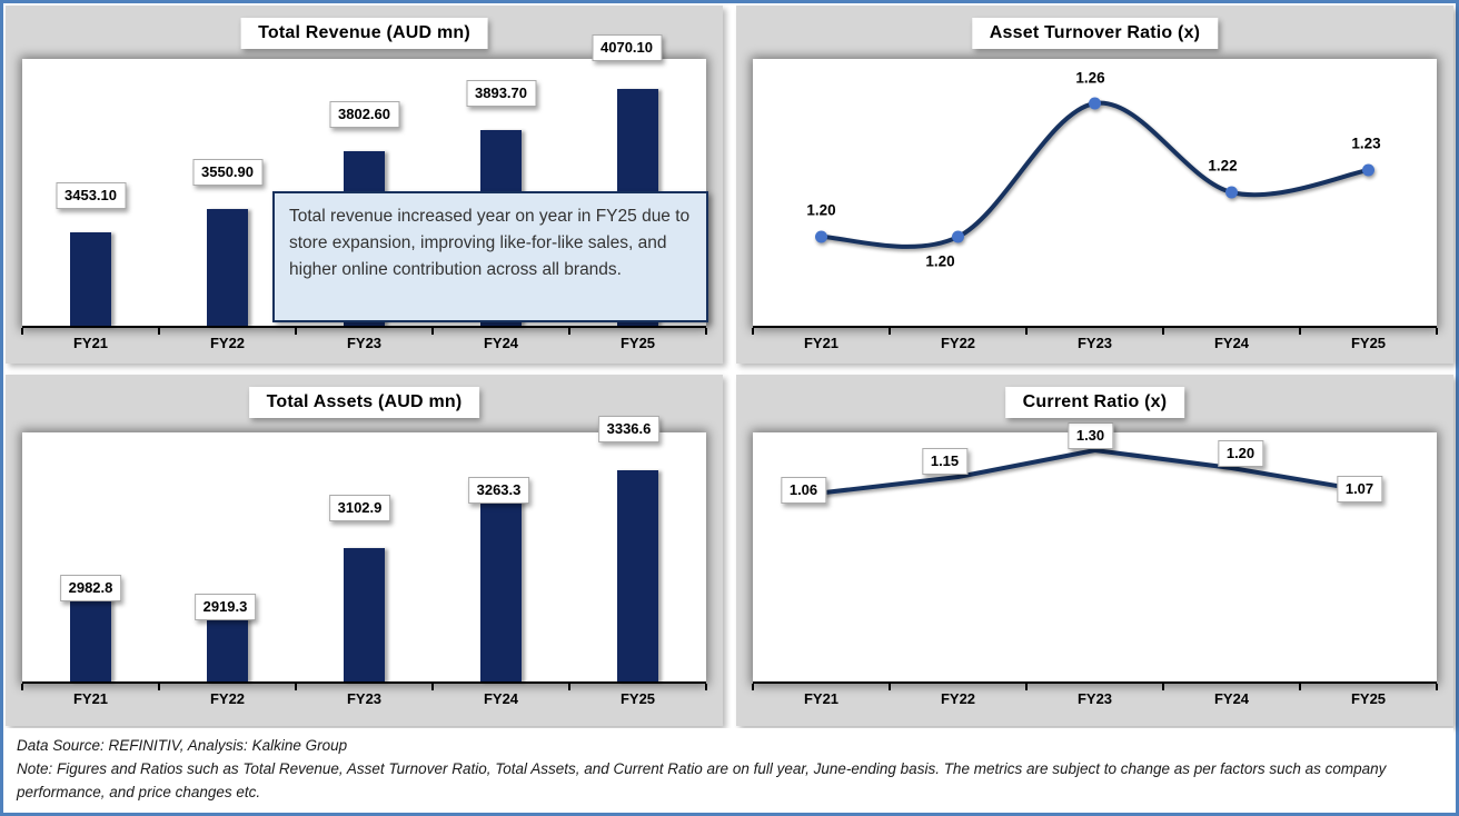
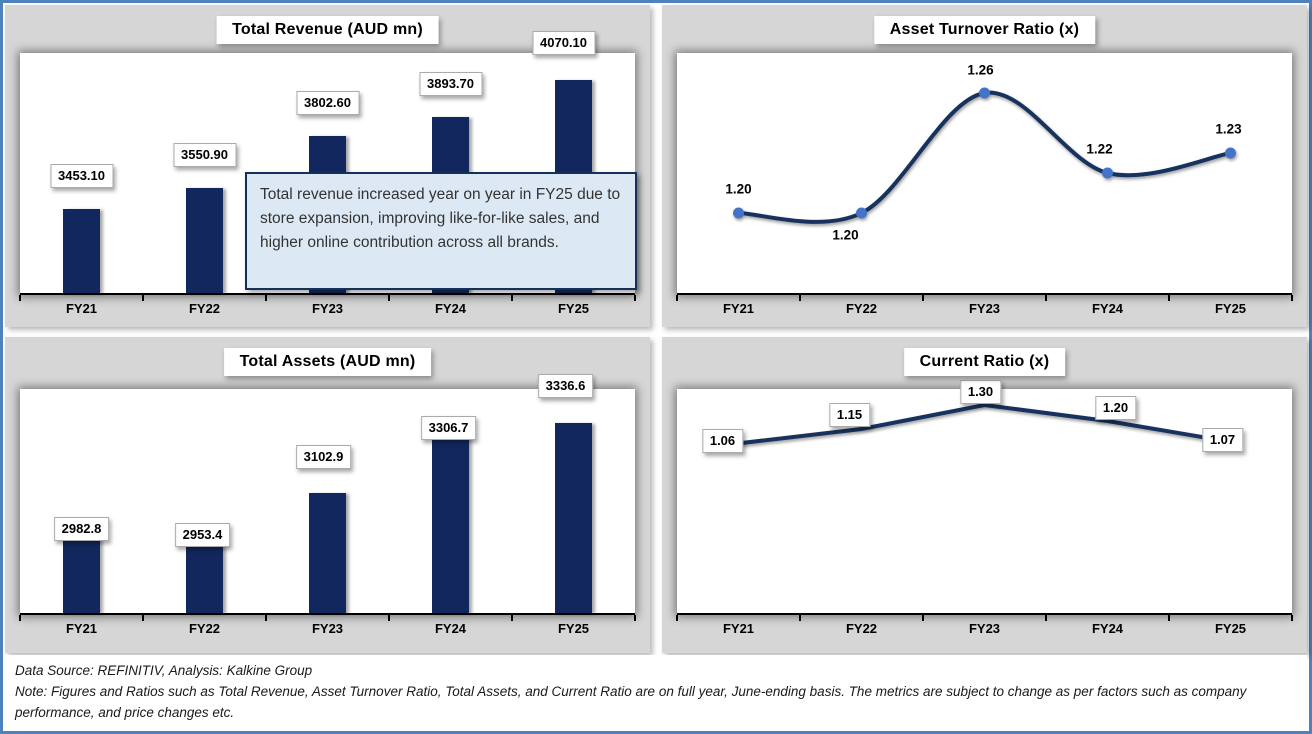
Total Assets (AUD mn)/FY22: 2919.3 -> 2953.4
Total Assets (AUD mn)/FY24: 3263.3 -> 3306.7
